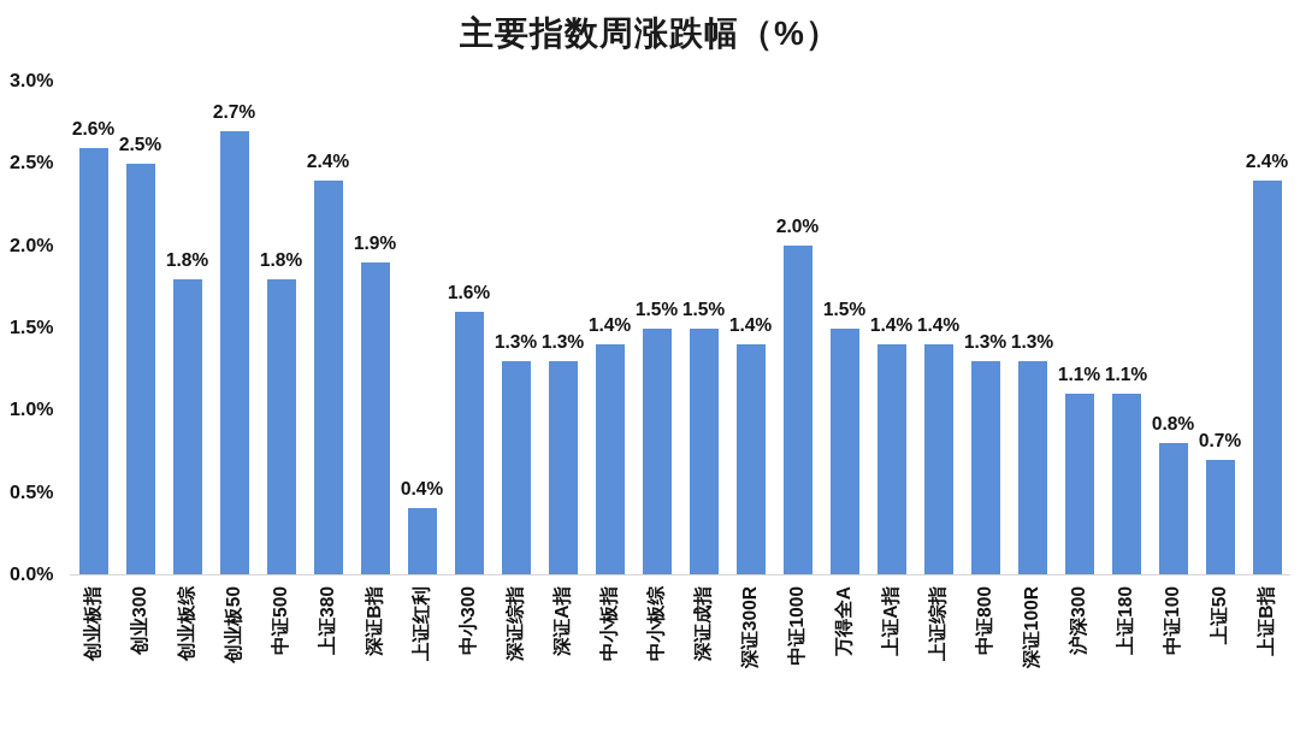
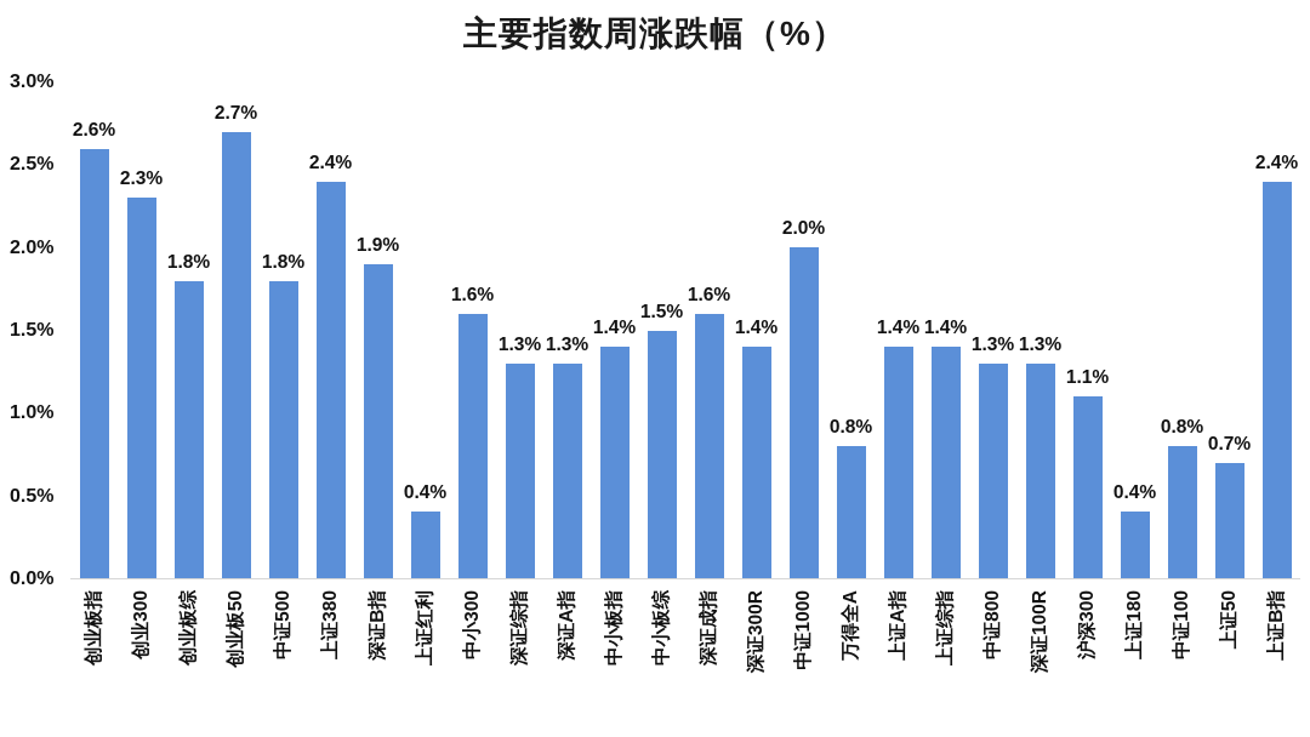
创业300: 2.5% -> 2.3%
深证成指: 1.5% -> 1.6%
万得全A: 1.5% -> 0.8%
上证180: 1.1% -> 0.4%
